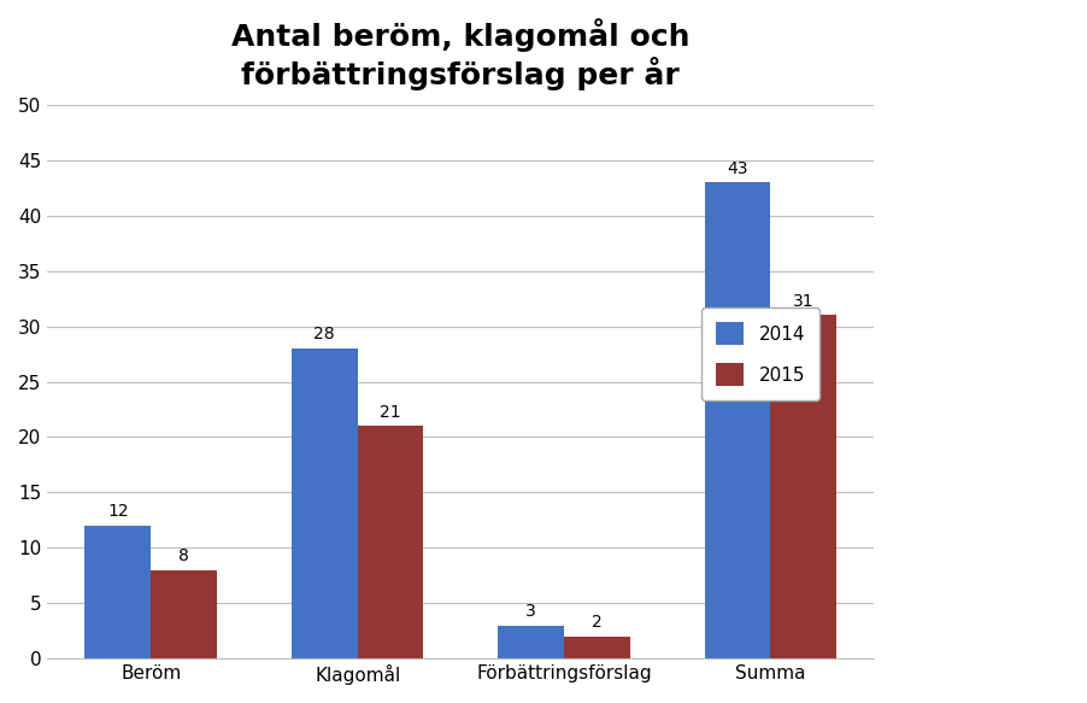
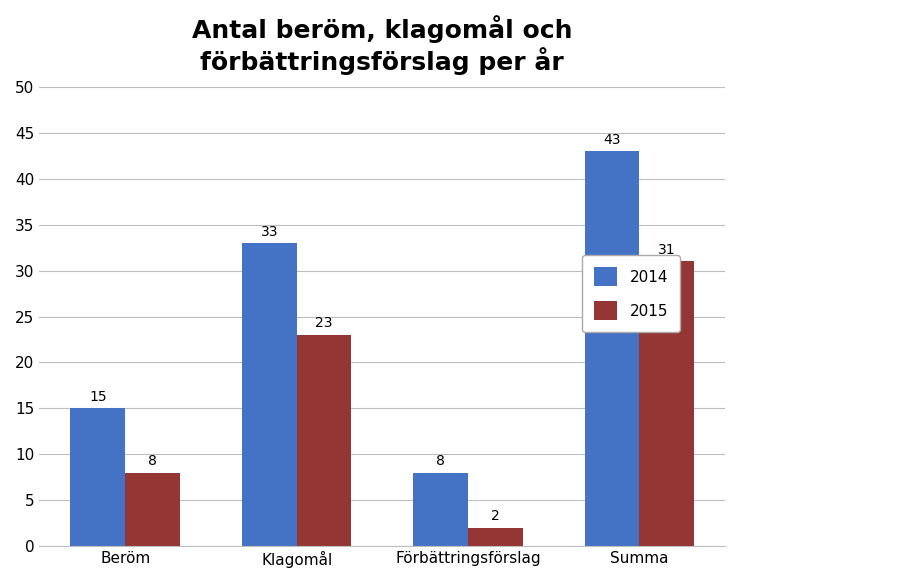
2014/Beröm: 12 -> 15
2014/Klagomål: 28 -> 33
2015/Klagomål: 21 -> 23
2014/Förbättringsförslag: 3 -> 8
